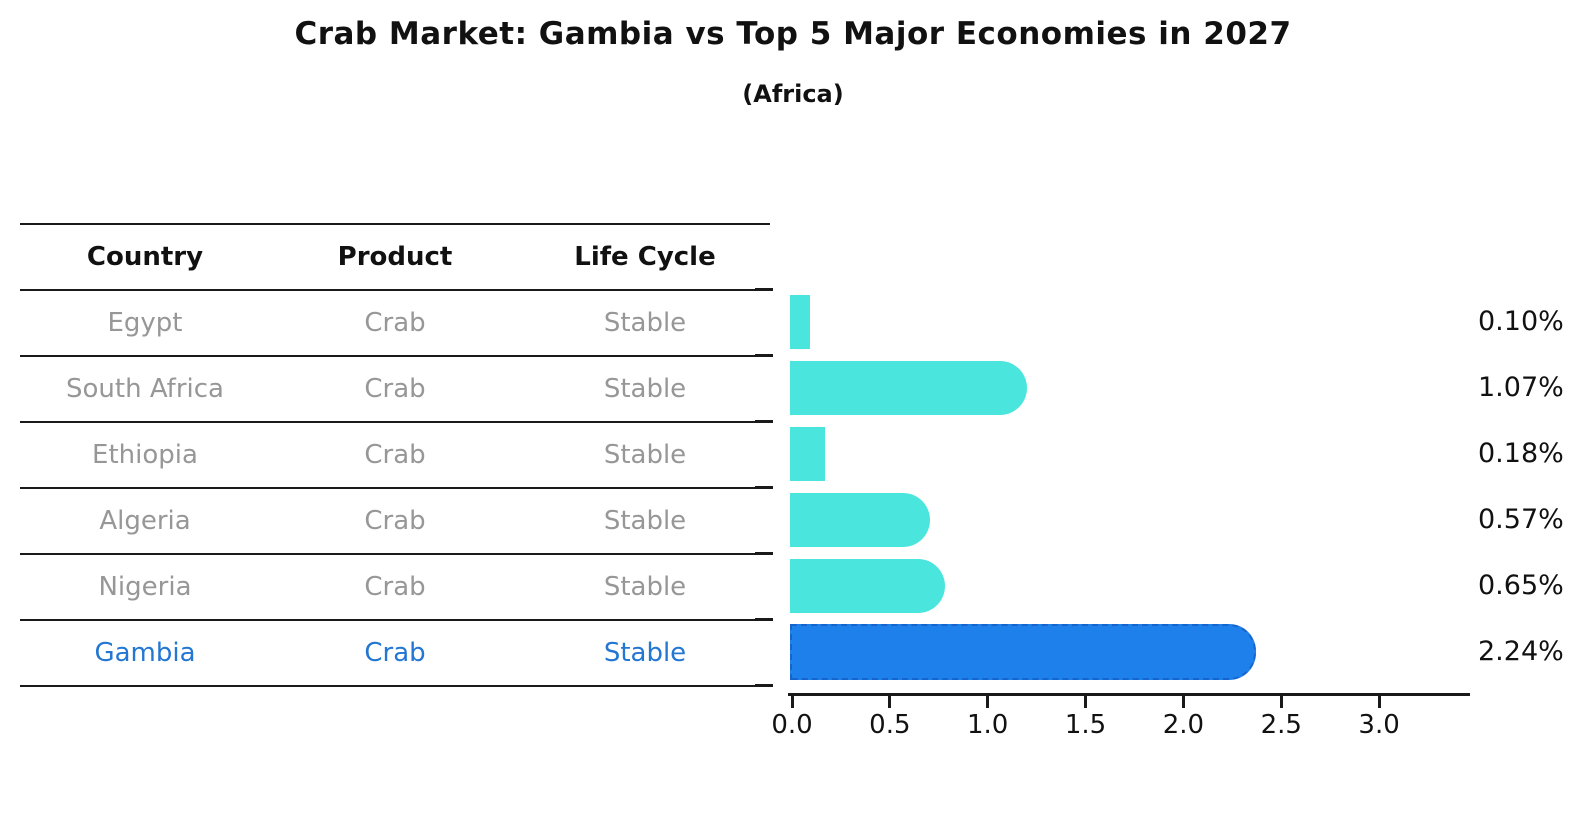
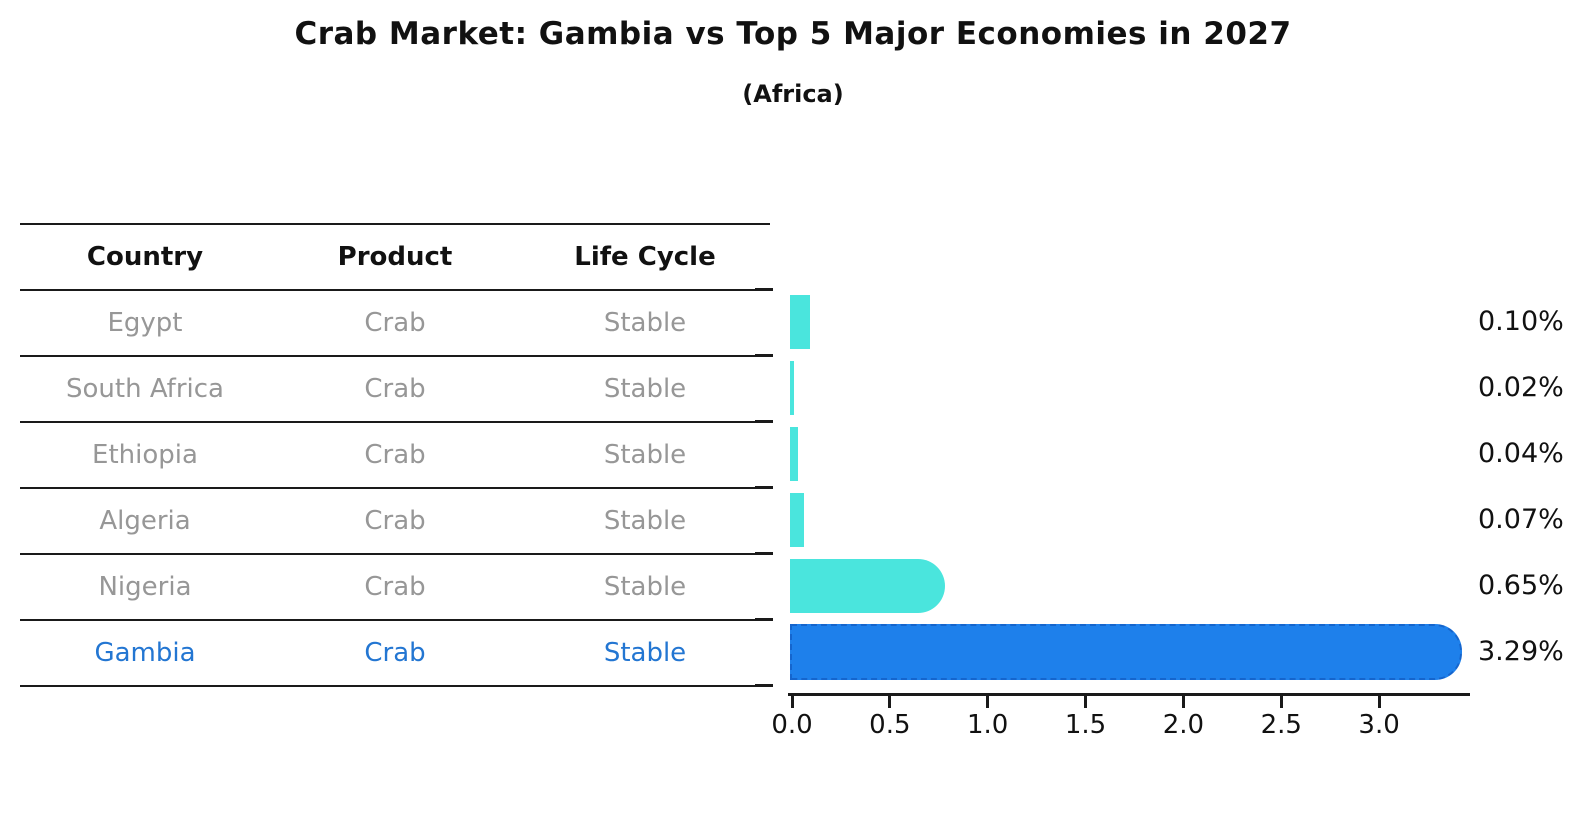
South Africa: 1.07% -> 0.02%
Ethiopia: 0.18% -> 0.04%
Algeria: 0.57% -> 0.07%
Gambia: 2.24% -> 3.29%
